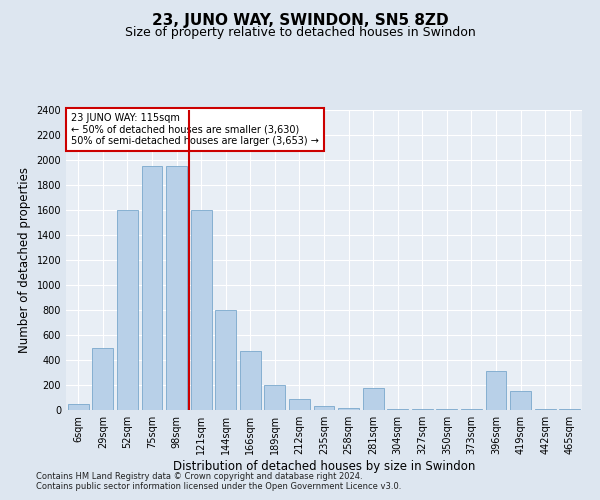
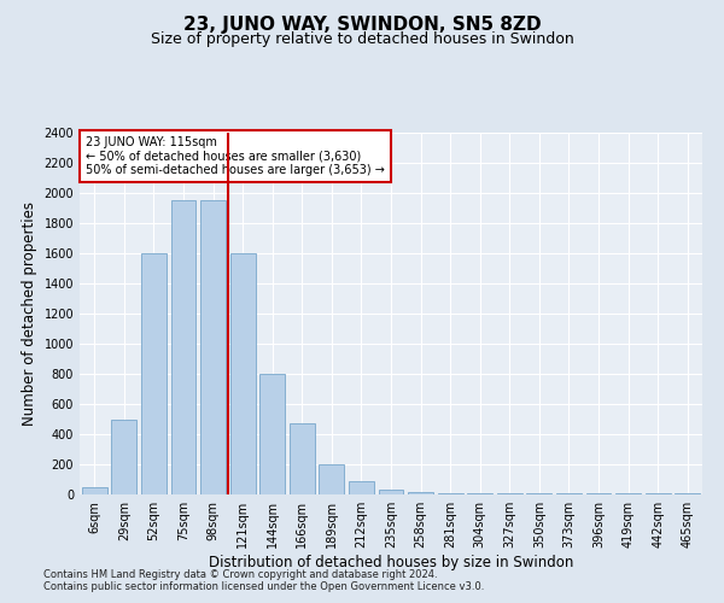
281sqm: 180 -> 10
396sqm: 310 -> 0
419sqm: 150 -> 0
